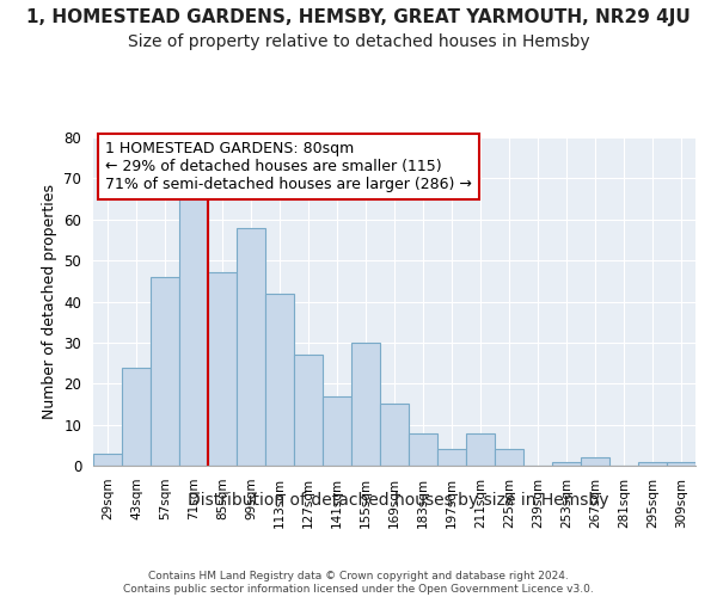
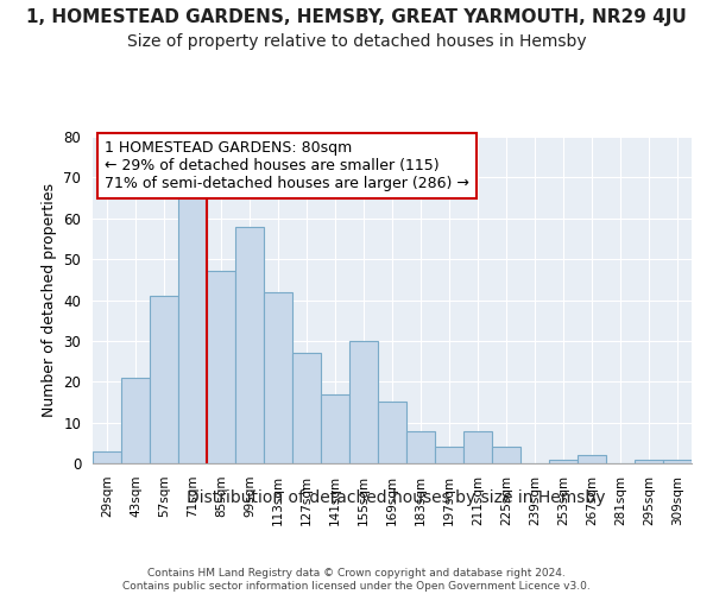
43sqm: 24 -> 21
57sqm: 46 -> 41
